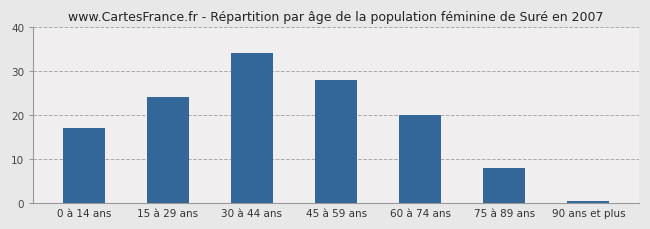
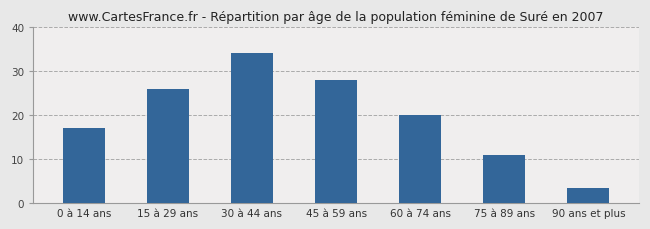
15 à 29 ans: 24.0 -> 26.0
75 à 89 ans: 8.0 -> 11.0
90 ans et plus: 0.5 -> 3.5
